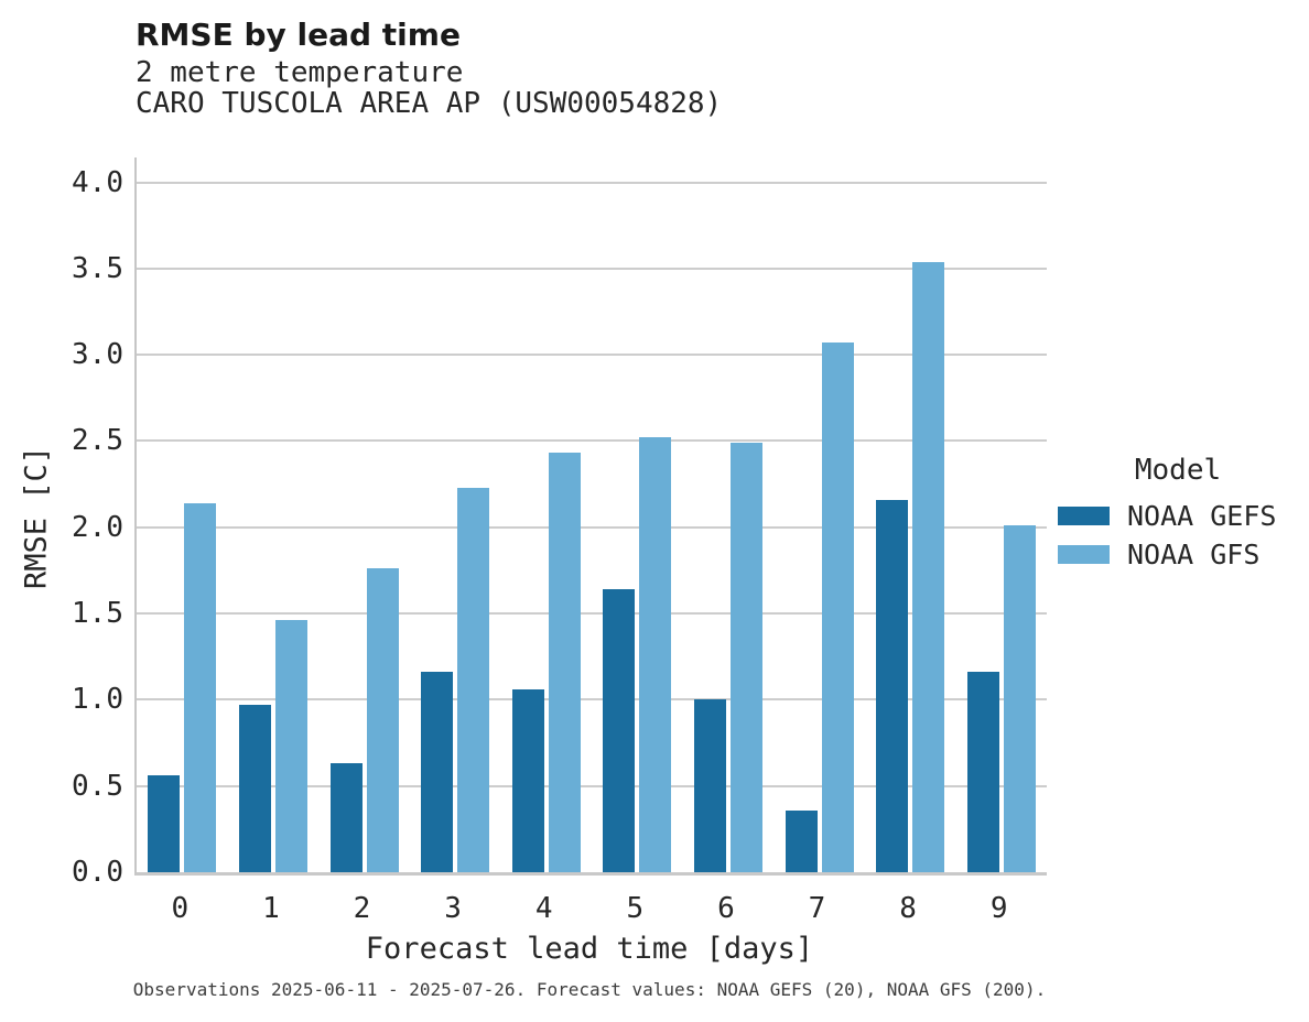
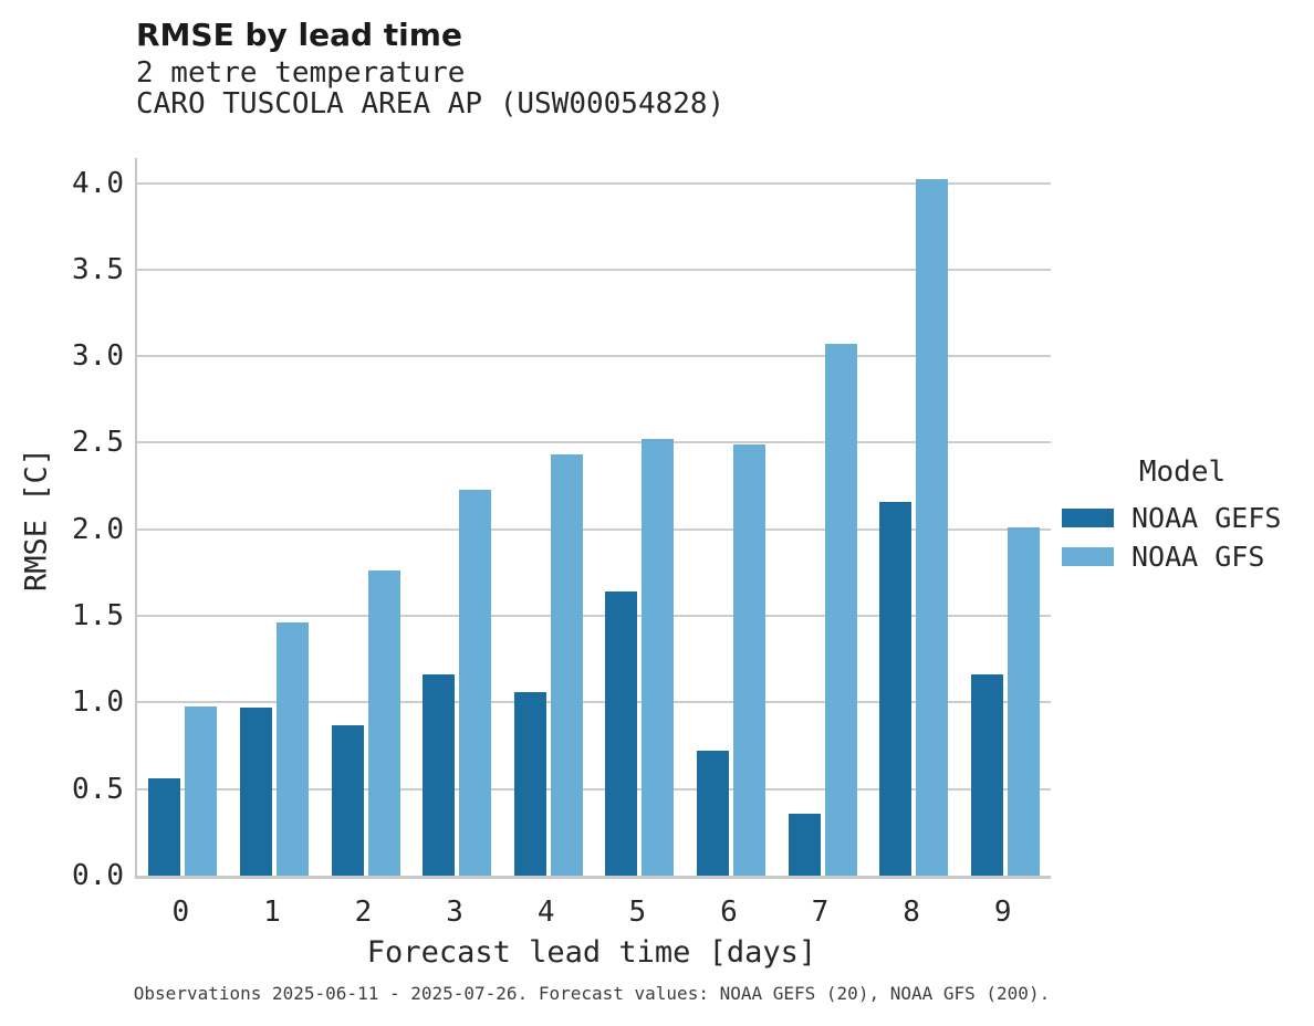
NOAA GFS/0: 2.14 -> 0.98
NOAA GEFS/2: 0.63 -> 0.87
NOAA GEFS/6: 1.00 -> 0.72
NOAA GFS/8: 3.54 -> 4.02
